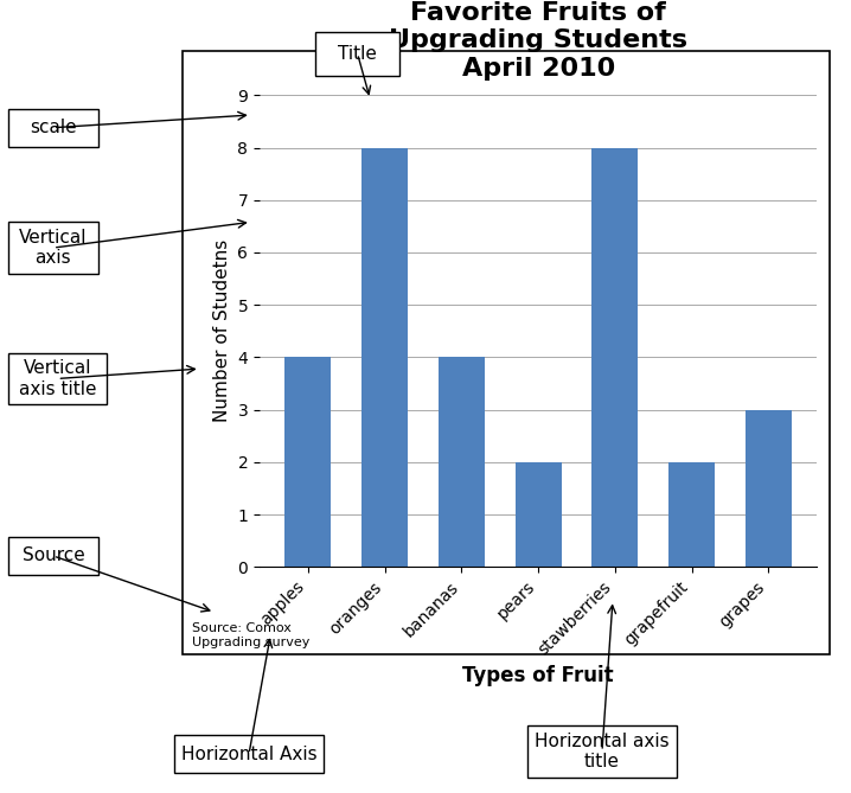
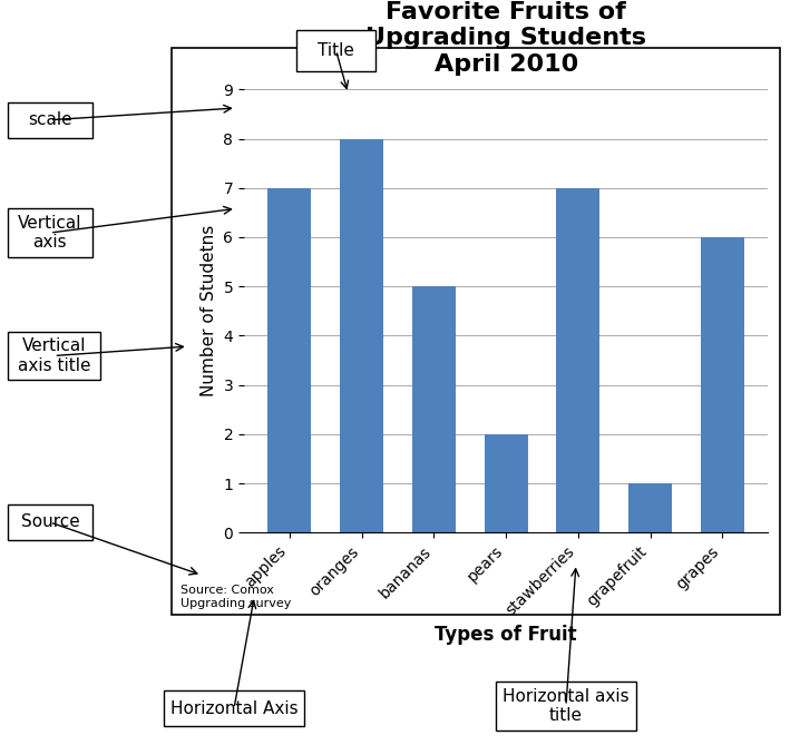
apples: 4 -> 7
bananas: 4 -> 5
stawberries: 8 -> 7
grapefruit: 2 -> 1
grapes: 3 -> 6
